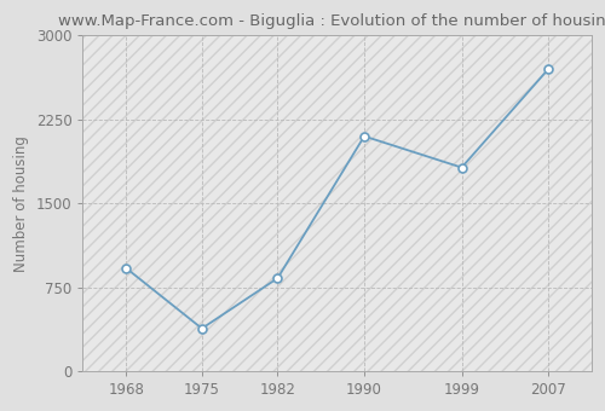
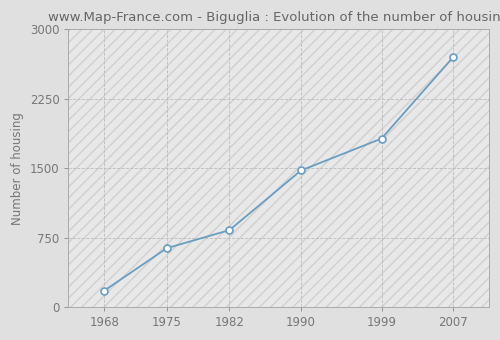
1968: 920 -> 180
1975: 380 -> 640
1990: 2100 -> 1480
